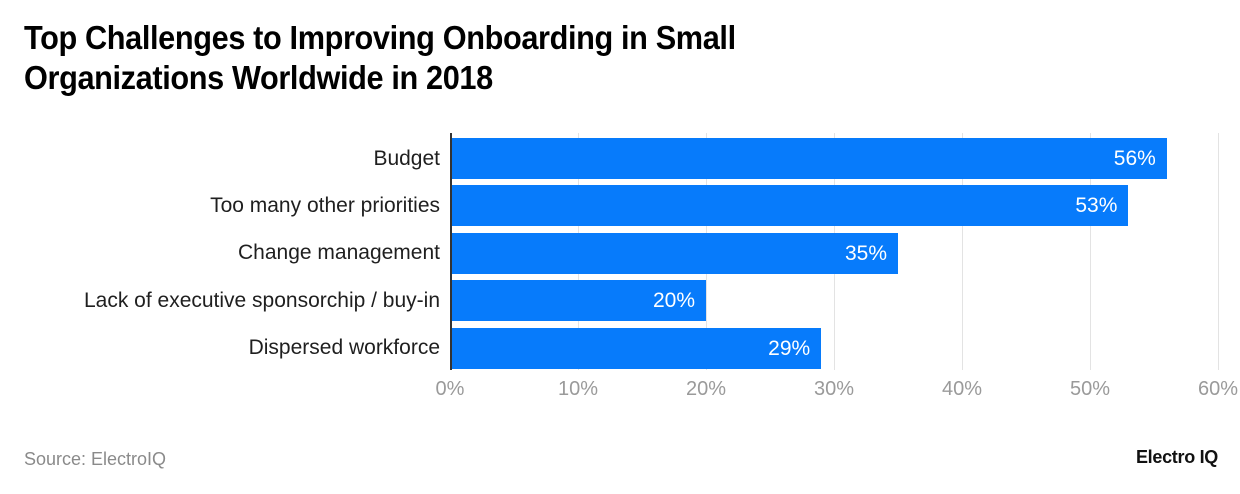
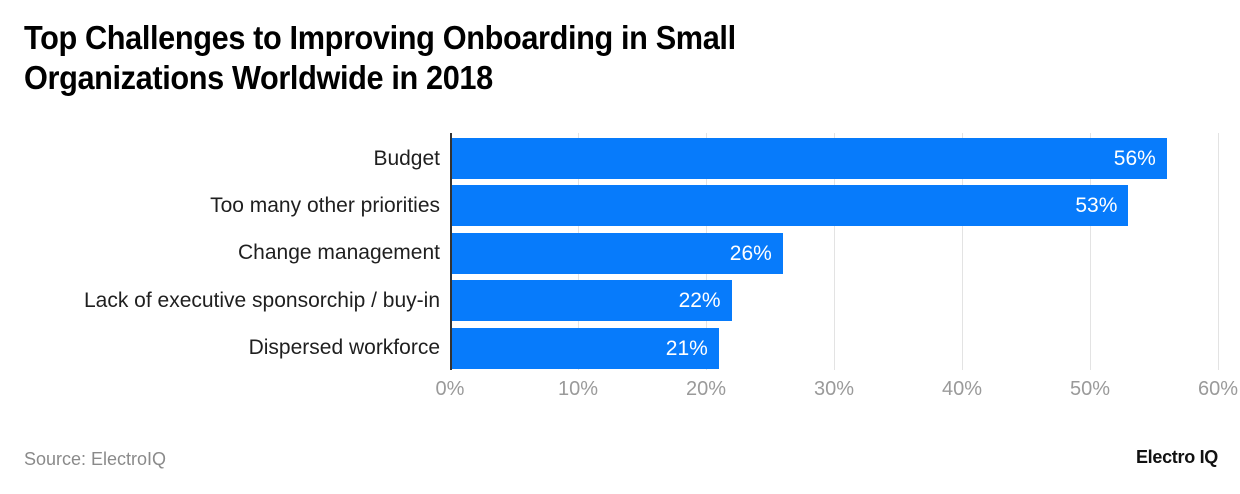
Change management: 35% -> 26%
Lack of executive sponsorchip / buy-in: 20% -> 22%
Dispersed workforce: 29% -> 21%
